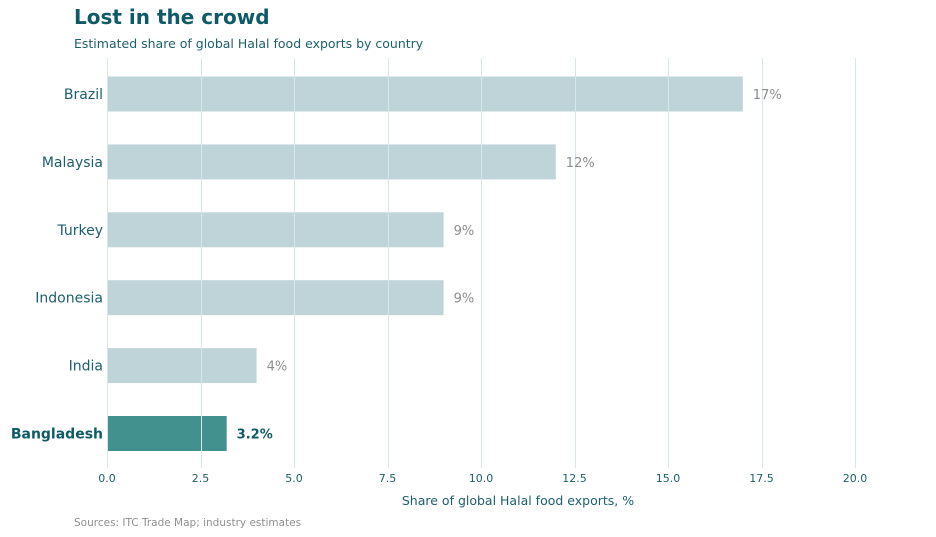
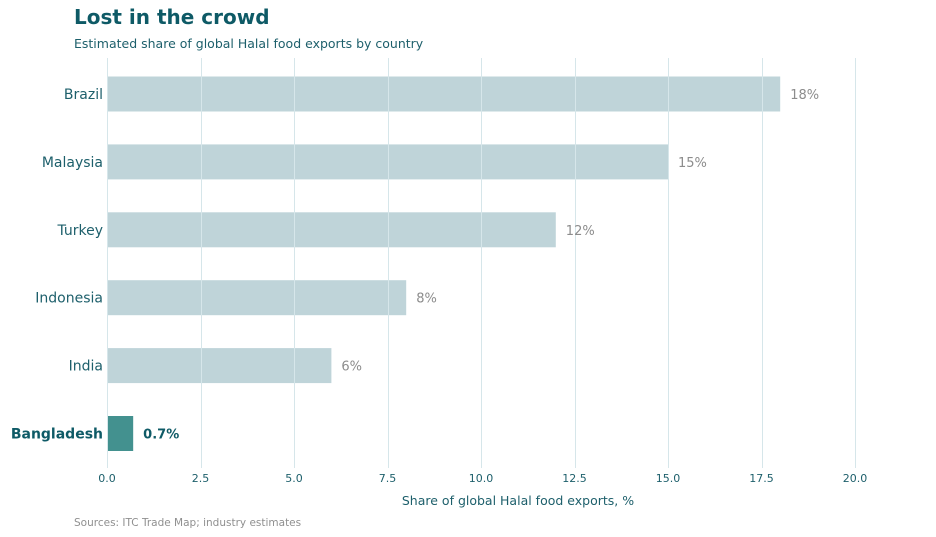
Brazil: 17% -> 18%
Malaysia: 12% -> 15%
Turkey: 9% -> 12%
Indonesia: 9% -> 8%
India: 4% -> 6%
Bangladesh: 3.2% -> 0.7%
